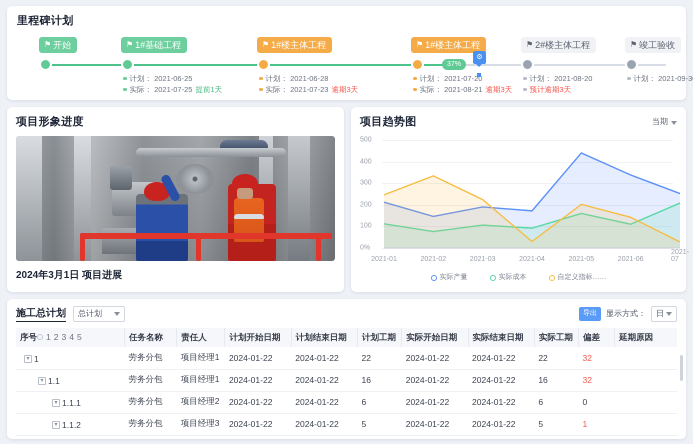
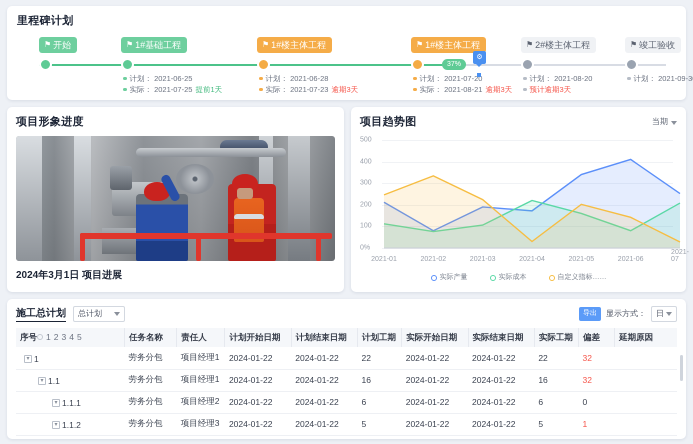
实际产量/2021-02: 150 -> 80
实际成本/2021-04: 90 -> 220
实际产量/2021-05: 440 -> 340
实际产量/2021-06: 340 -> 410
实际成本/2021-06: 110 -> 80
